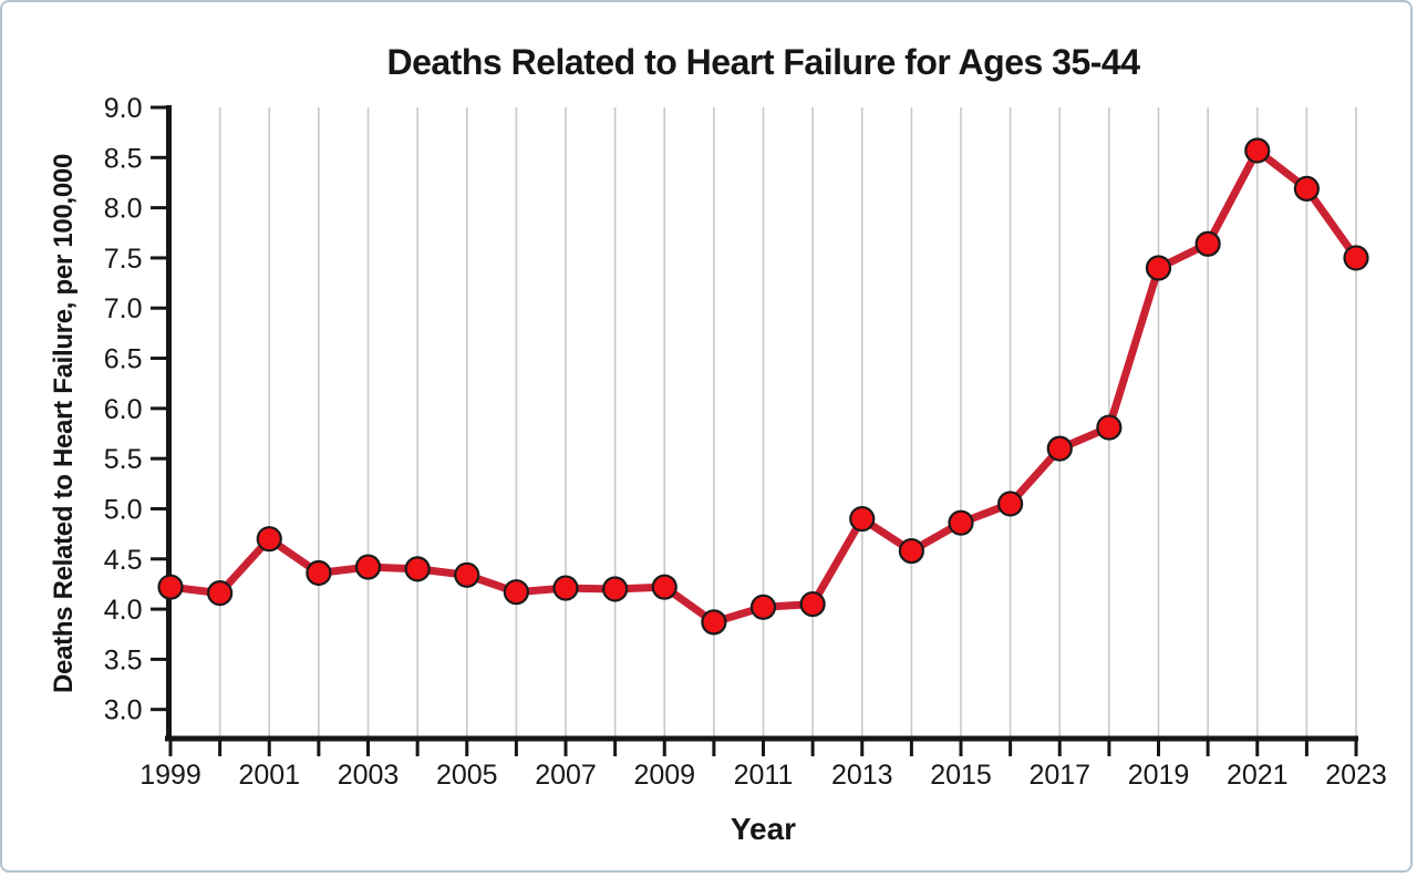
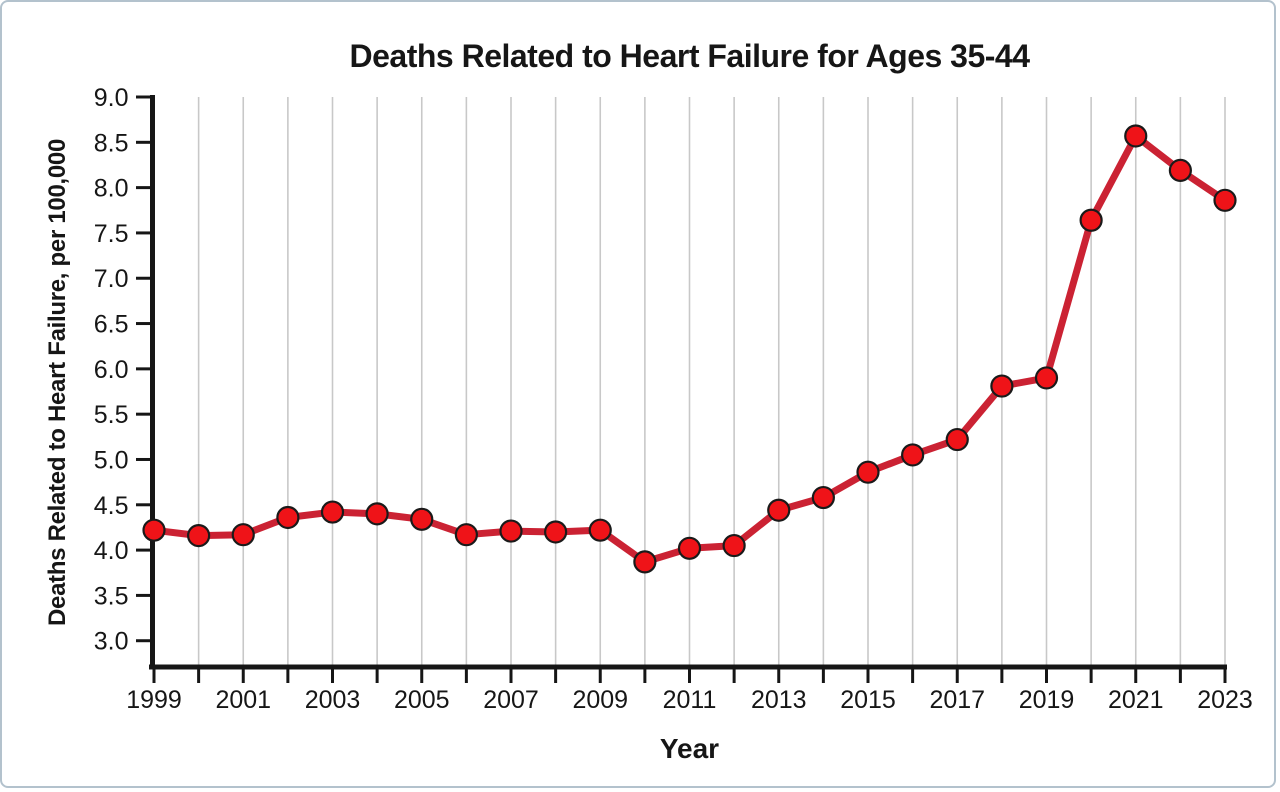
2001: 4.7 -> 4.2
2013: 4.9 -> 4.4
2017: 5.6 -> 5.2
2019: 7.4 -> 5.9
2023: 7.5 -> 7.9
